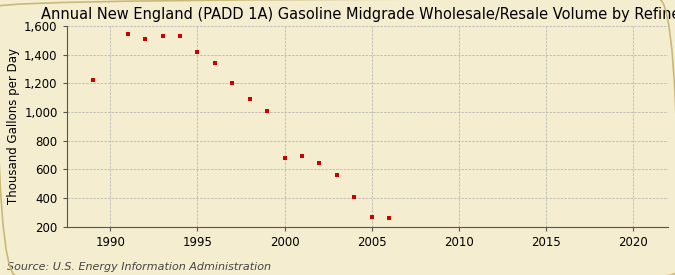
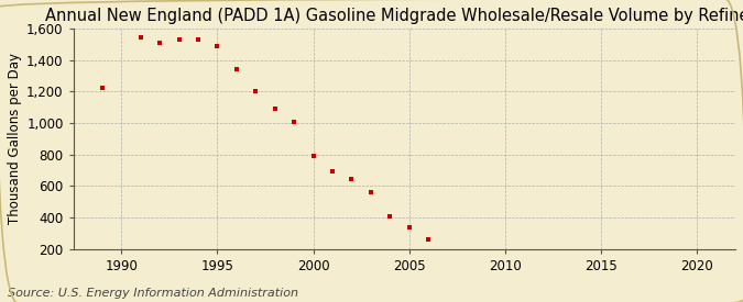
1995: 1,420 -> 1,490
2000: 680 -> 790
2005: 270 -> 340
